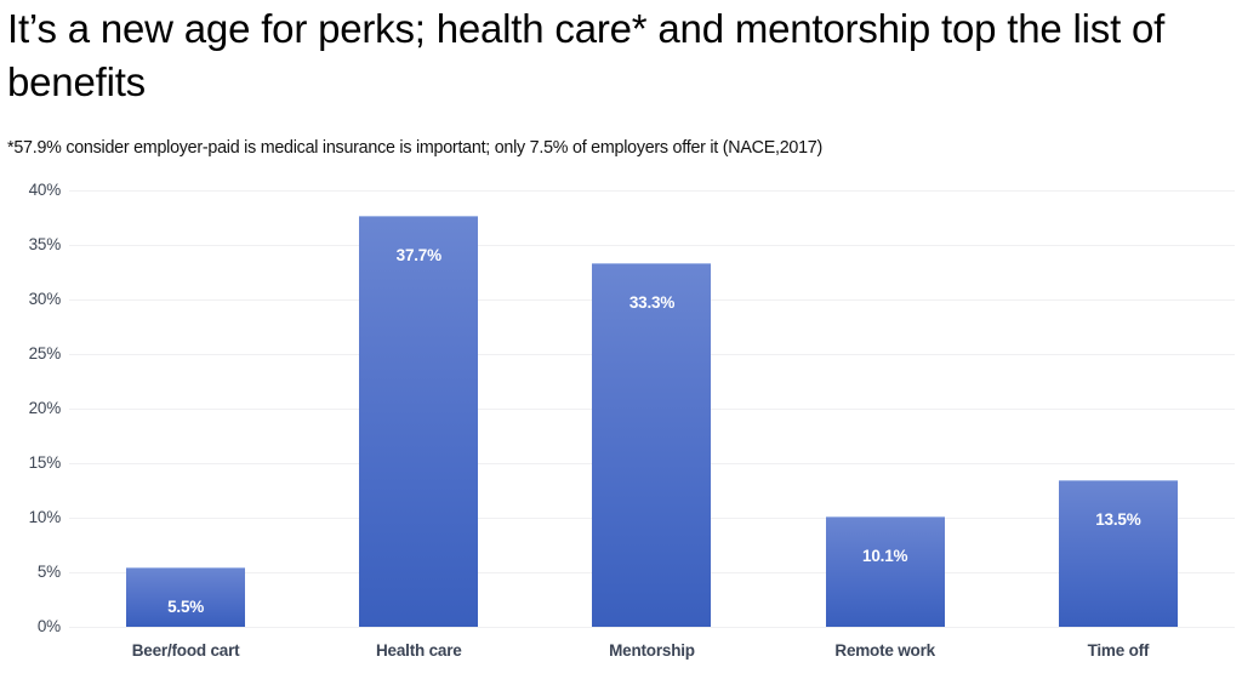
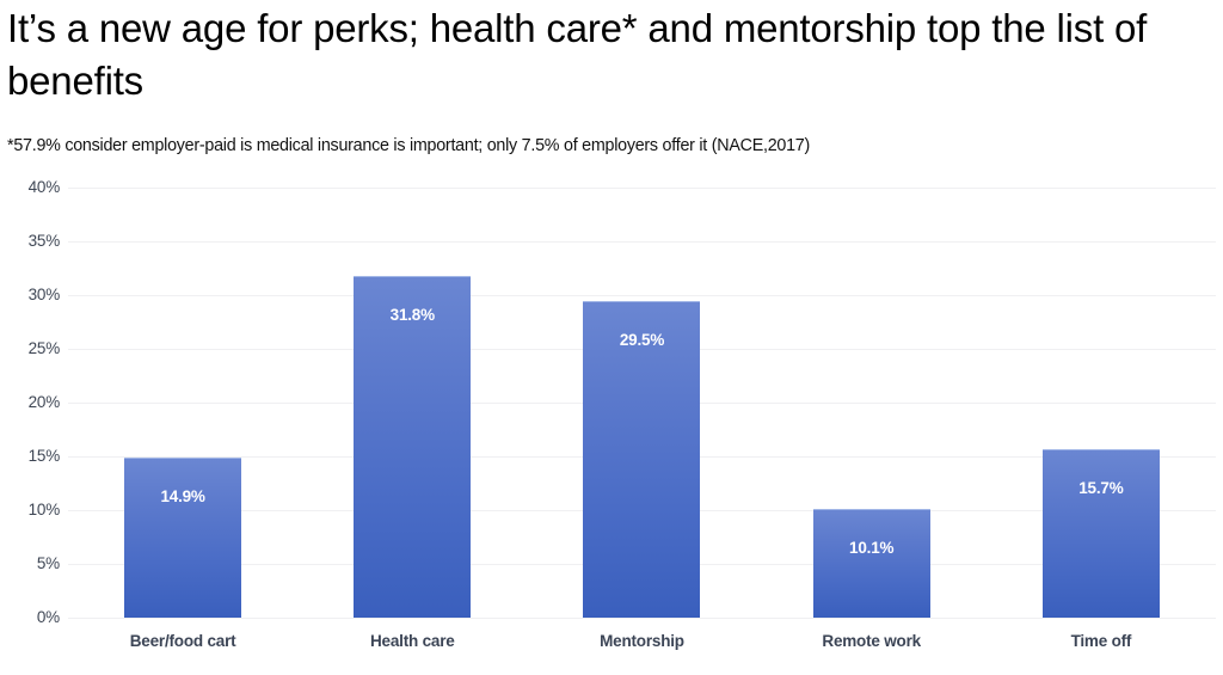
Beer/food cart: 5.5% -> 14.9%
Health care: 37.7% -> 31.8%
Mentorship: 33.3% -> 29.5%
Time off: 13.5% -> 15.7%
